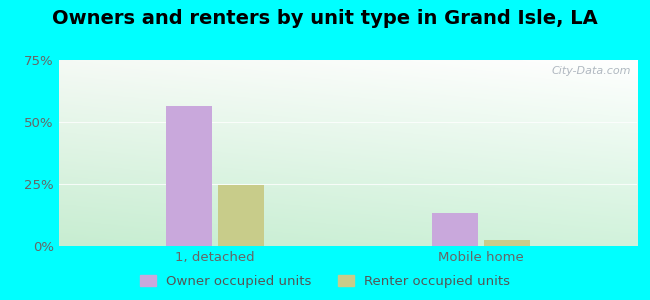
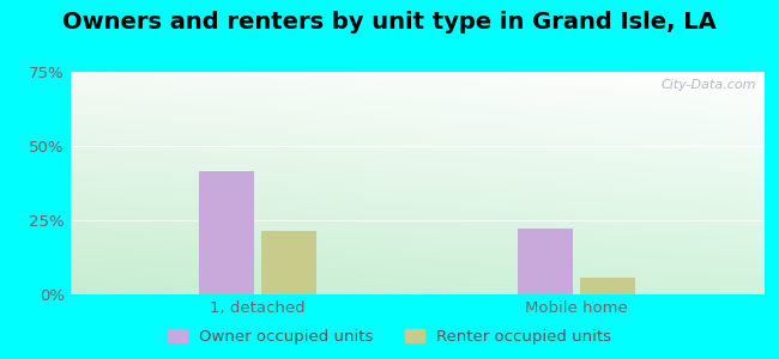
Owner occupied units/1, detached: 56.5% -> 41.5%
Renter occupied units/1, detached: 24.5% -> 21.5%
Owner occupied units/Mobile home: 13.5% -> 22.0%
Renter occupied units/Mobile home: 2.5% -> 5.5%
